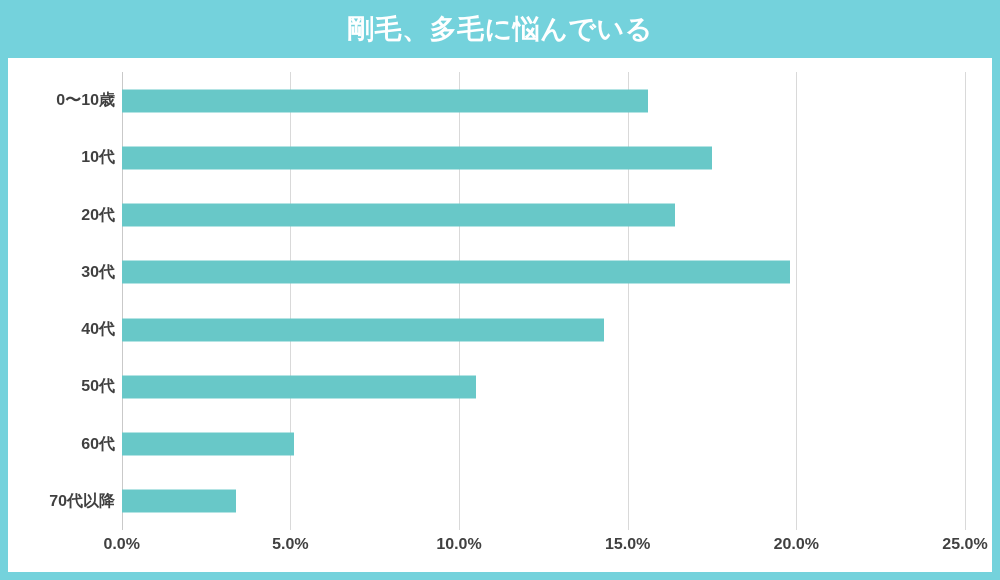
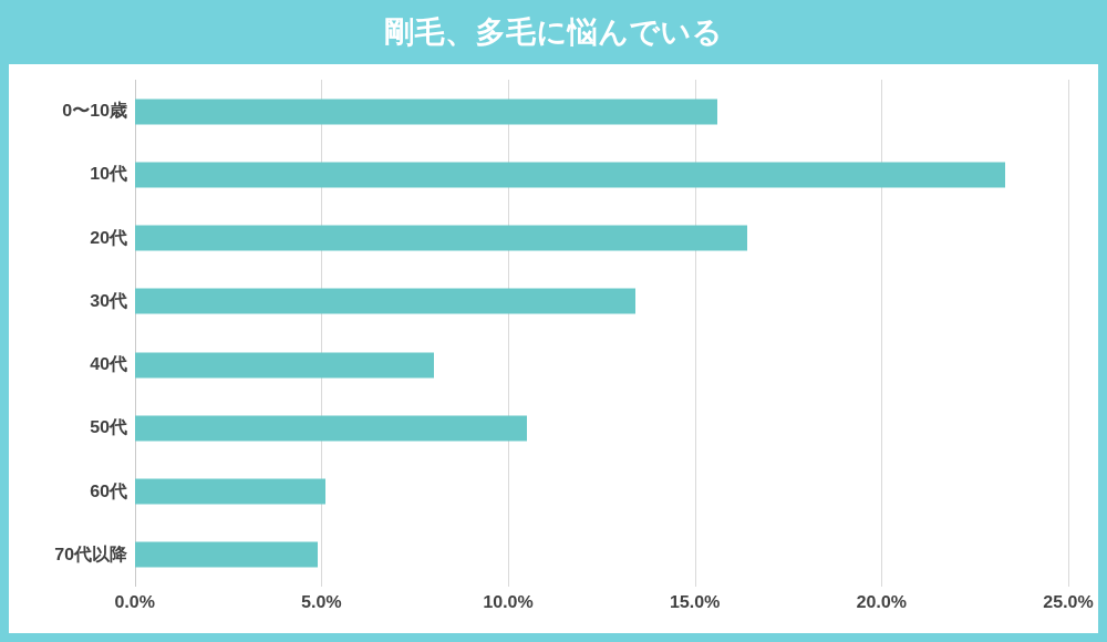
10代: 17.5% -> 23.3%
30代: 19.8% -> 13.4%
40代: 14.3% -> 8.0%
70代以降: 3.4% -> 4.9%
